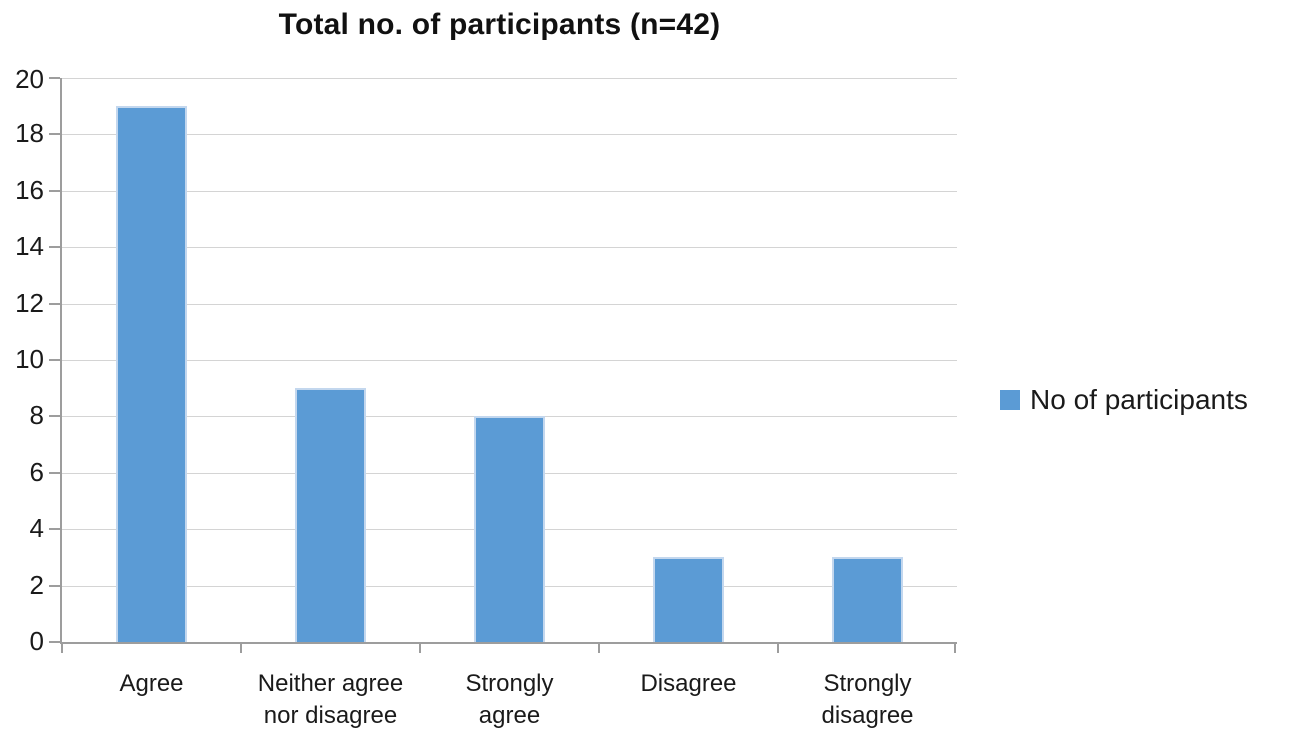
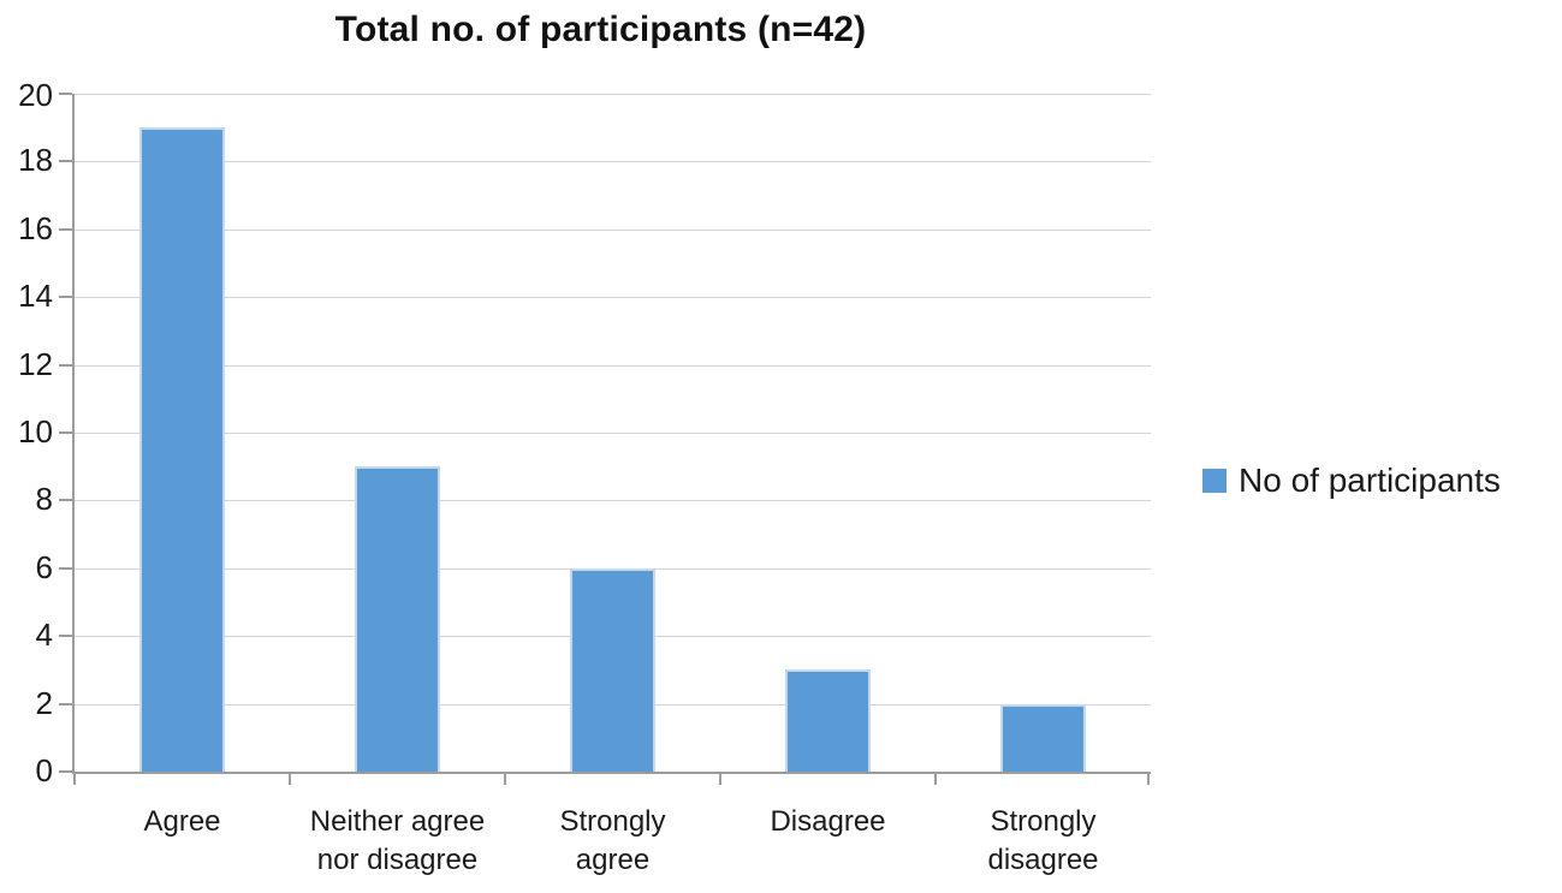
Strongly agree: 8 -> 6
Strongly disagree: 3 -> 2
